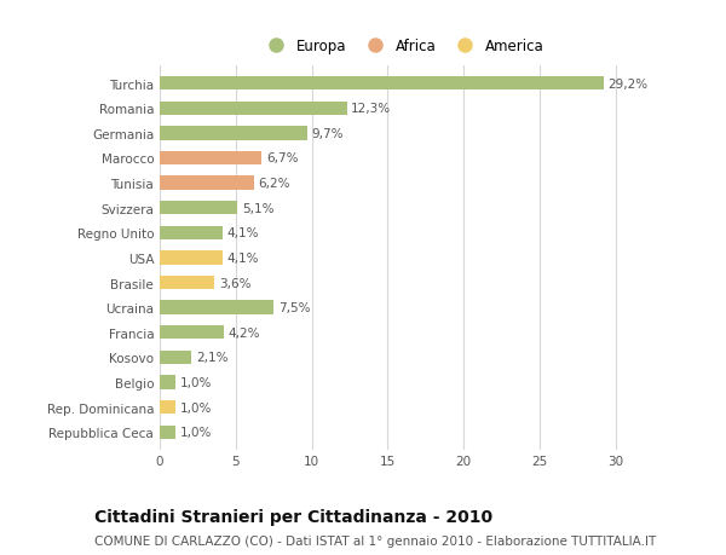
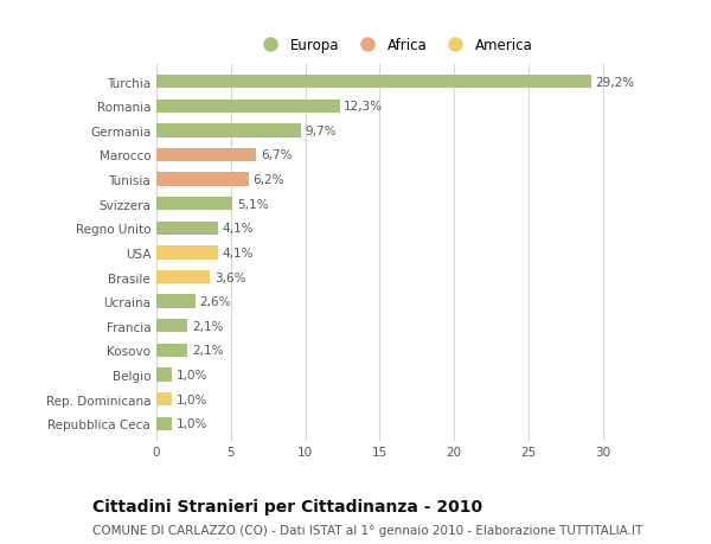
Ucraina: 7,5% -> 2,6%
Francia: 4,2% -> 2,1%
